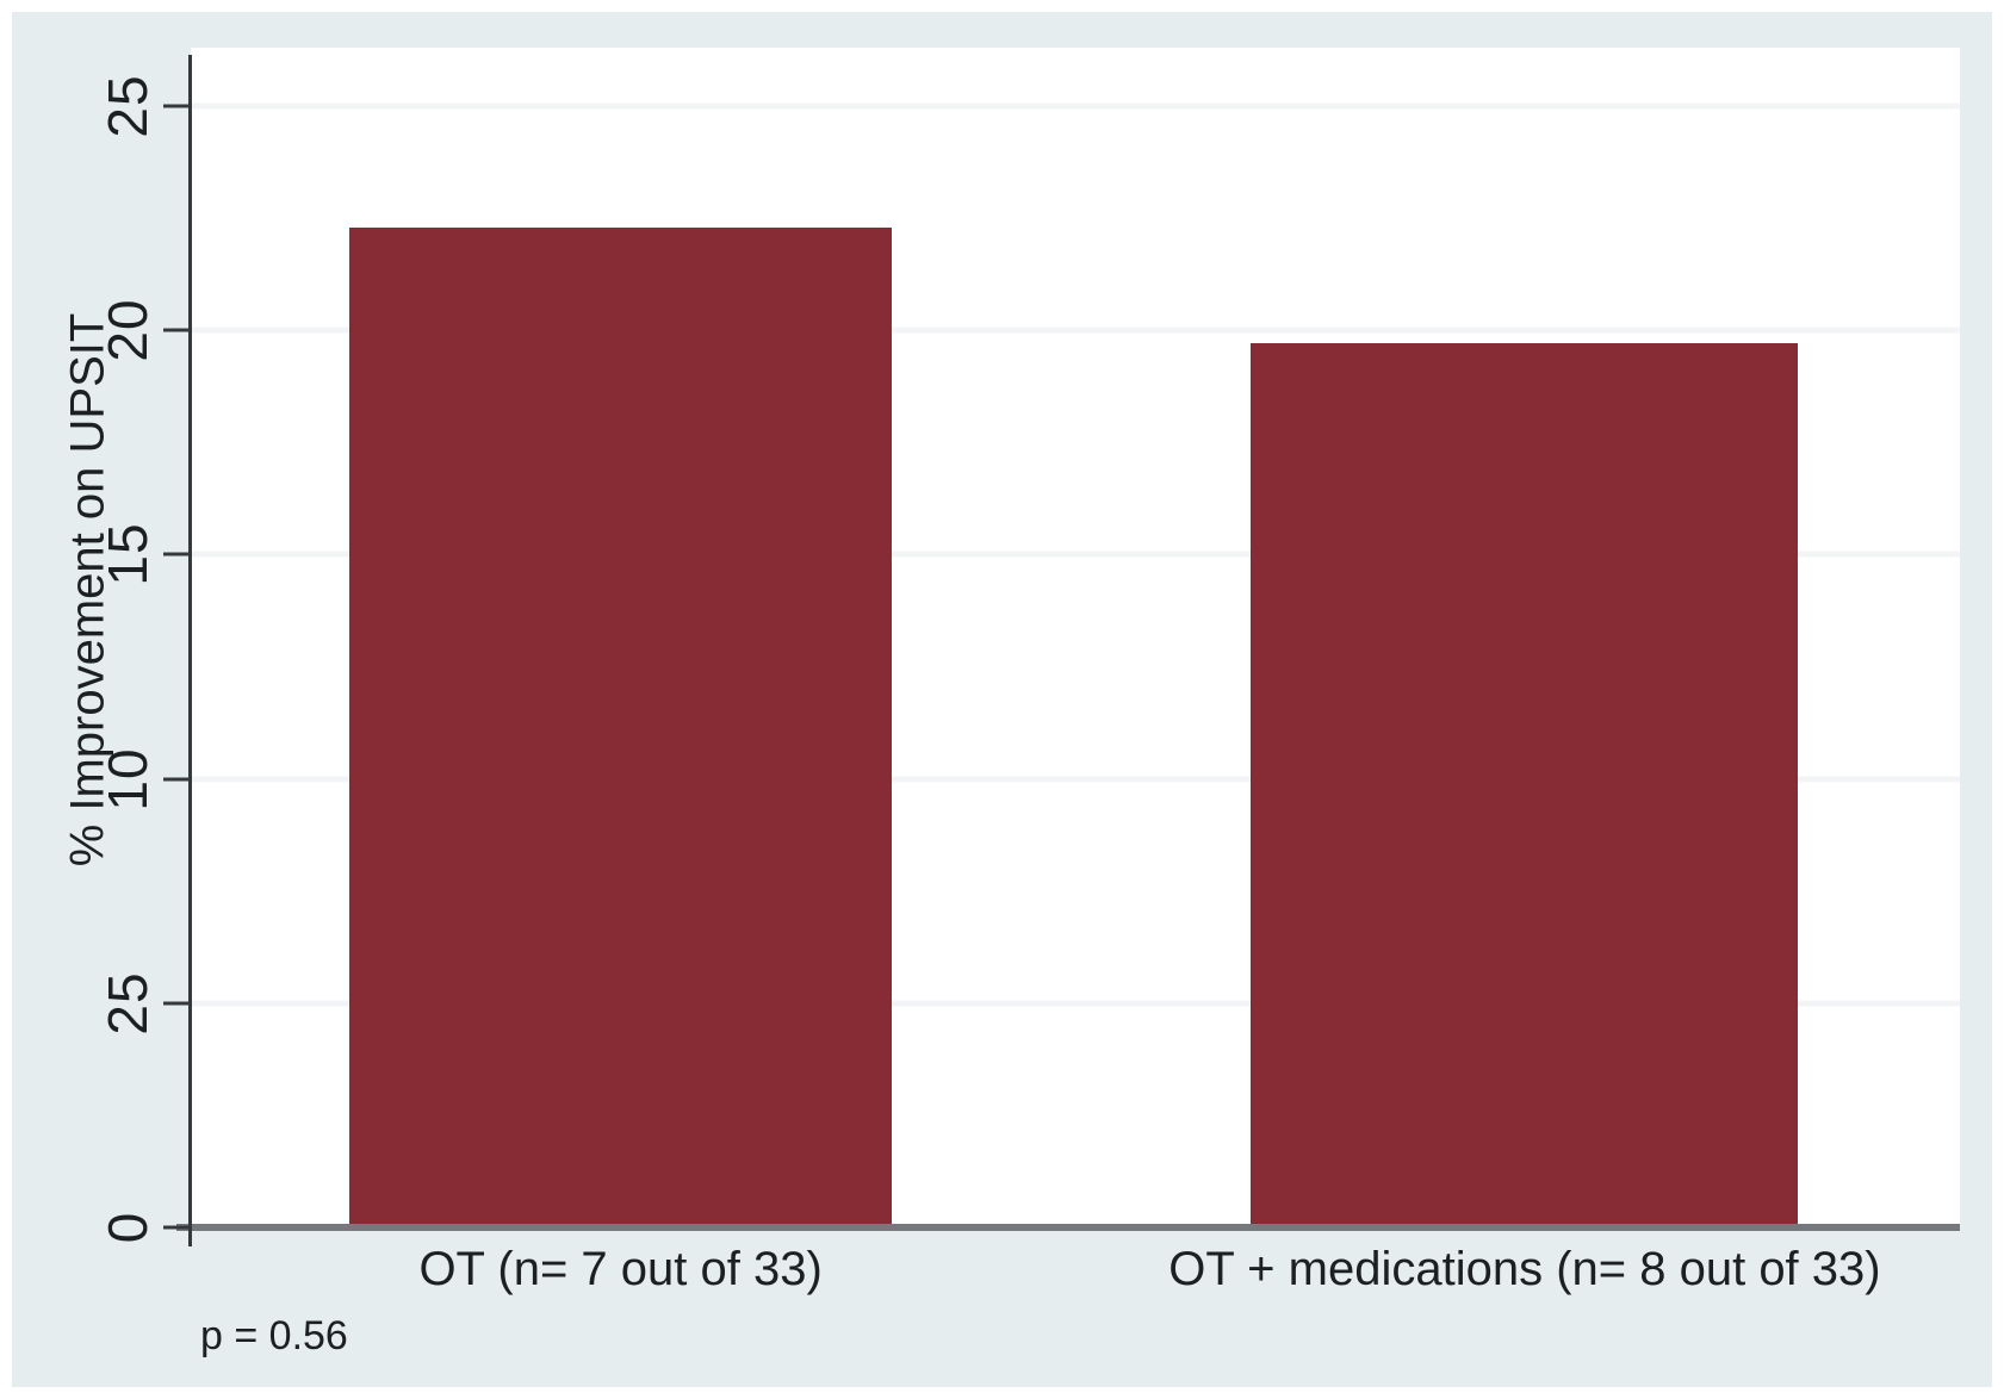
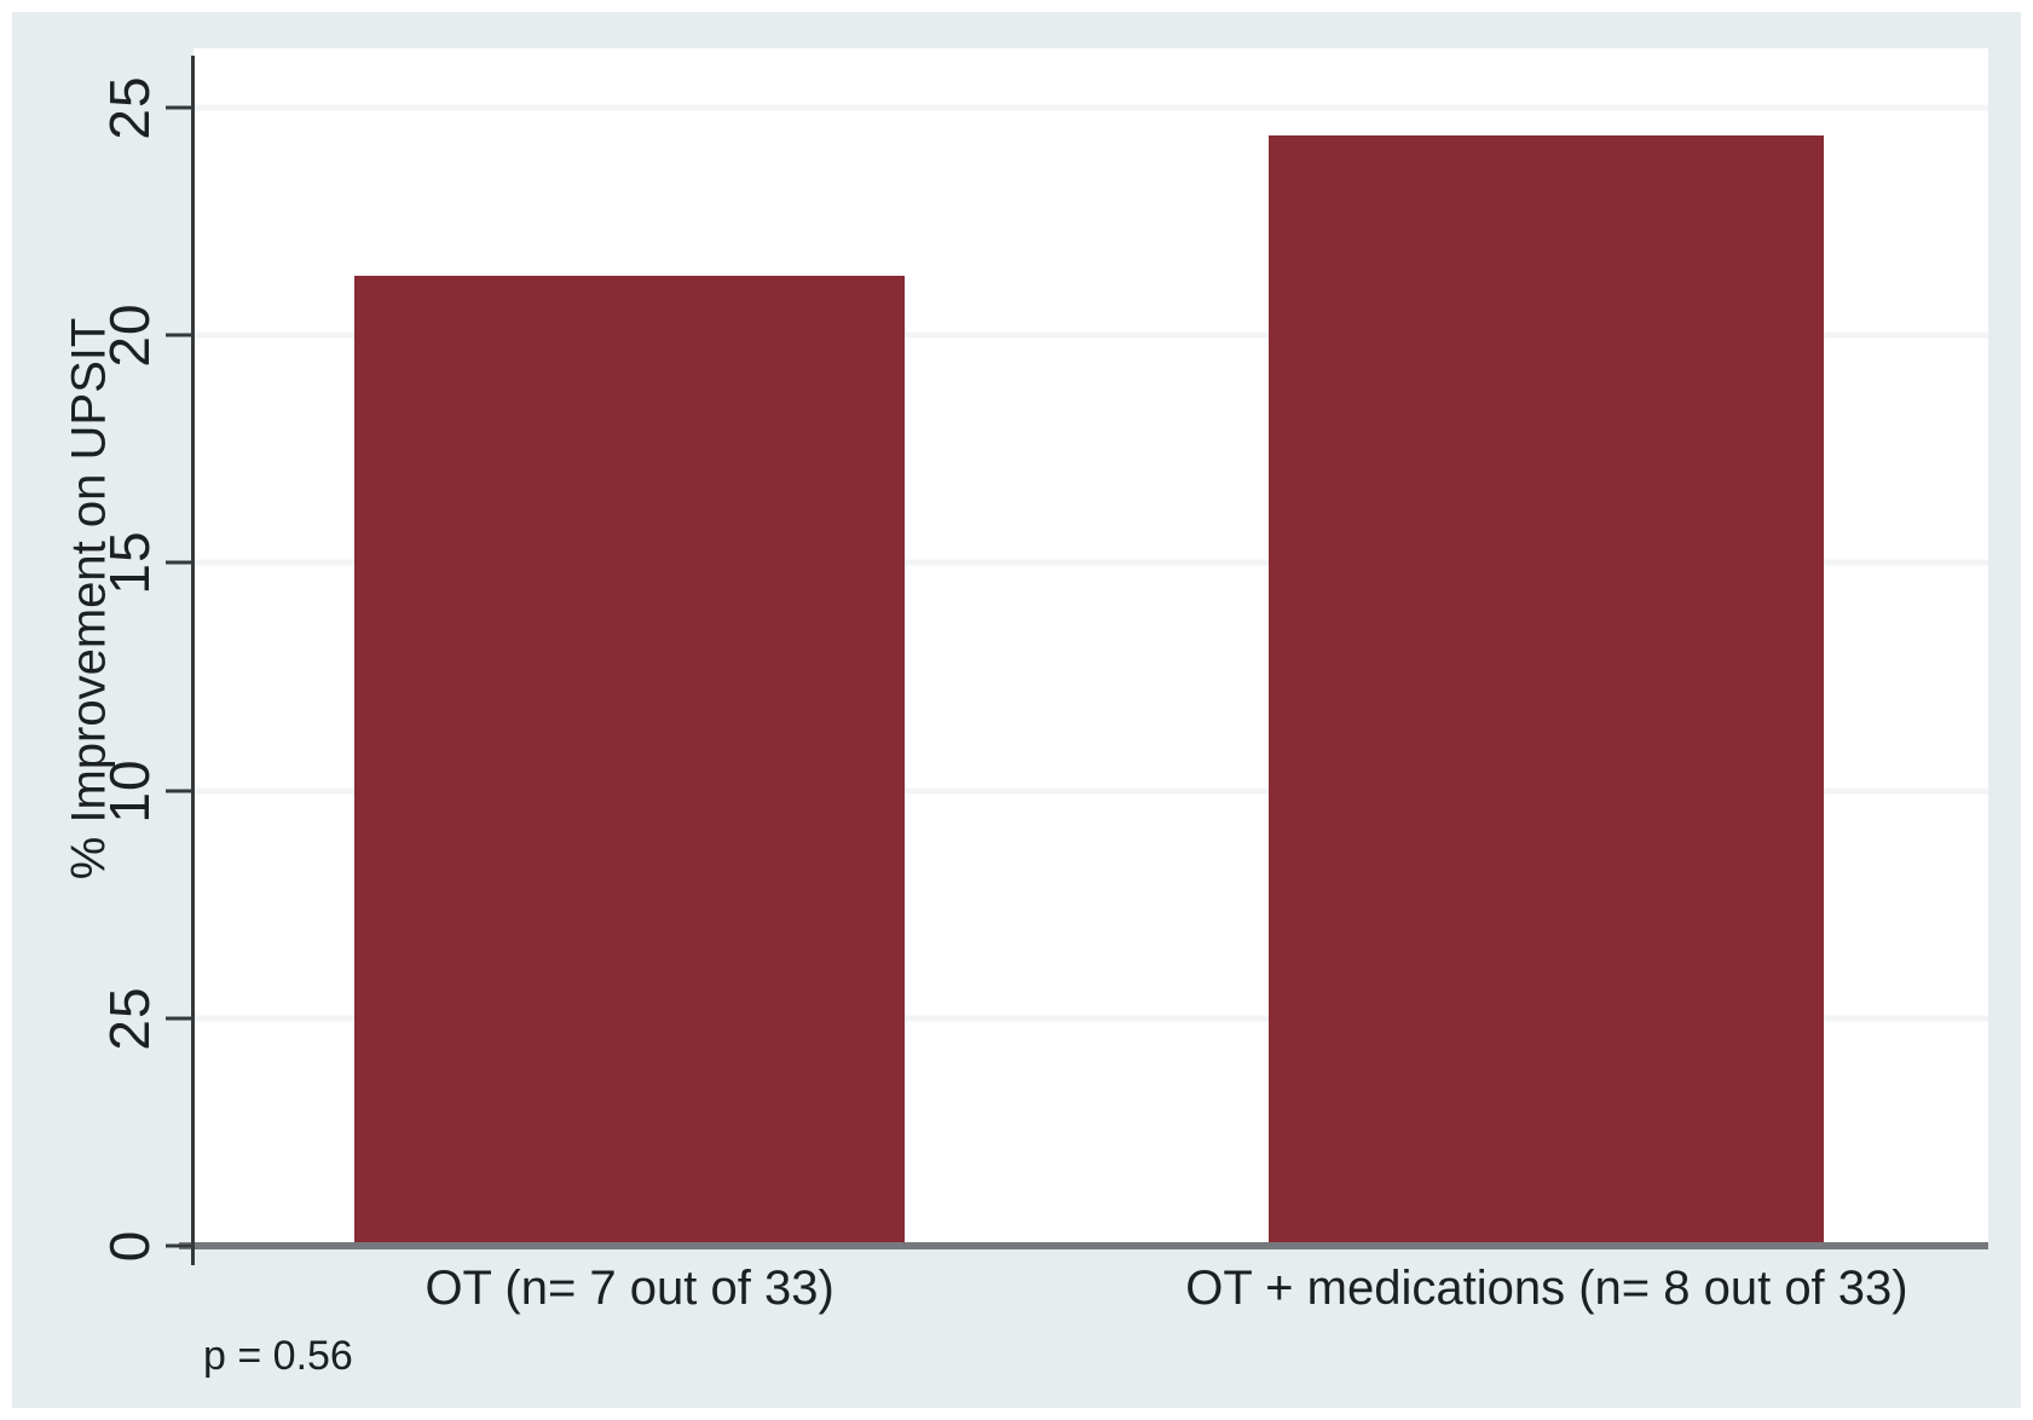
OT (n= 7 out of 33): 22.3 -> 21.3
OT + medications (n= 8 out of 33): 19.7 -> 24.4
